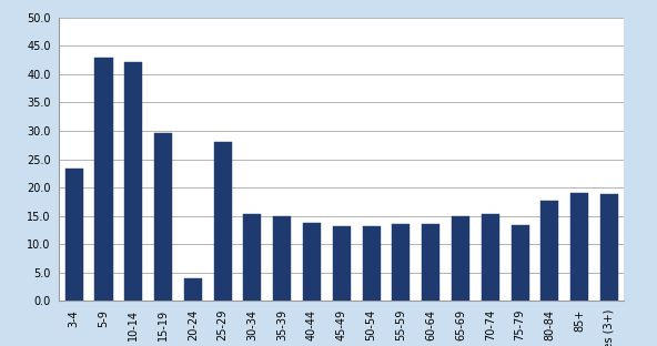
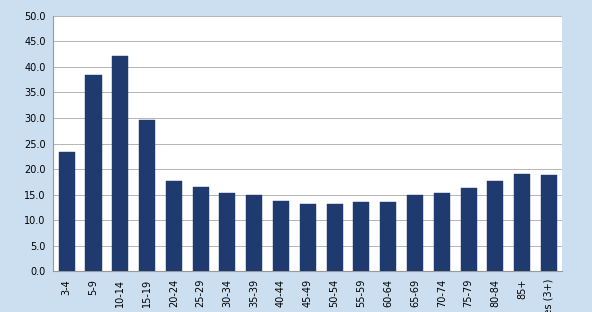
5-9: 42.8 -> 38.3
20-24: 4.0 -> 17.7
25-29: 28.0 -> 16.5
75-79: 13.4 -> 16.3
